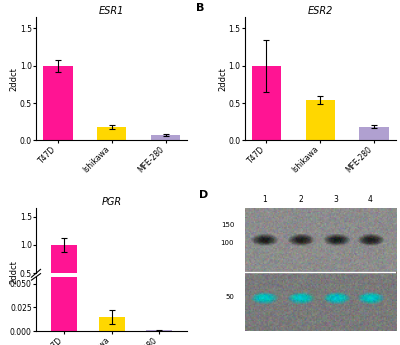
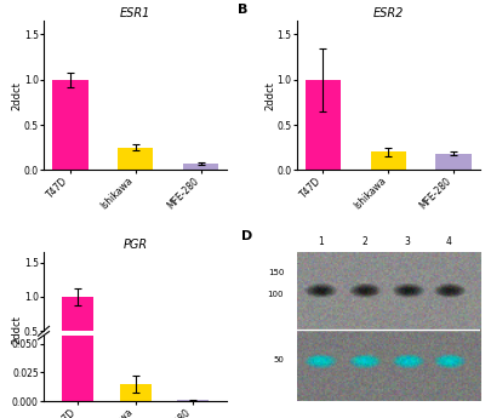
ESR1/Ishikawa: 0.18 -> 0.25
ESR2/Ishikawa: 0.54 -> 0.20
